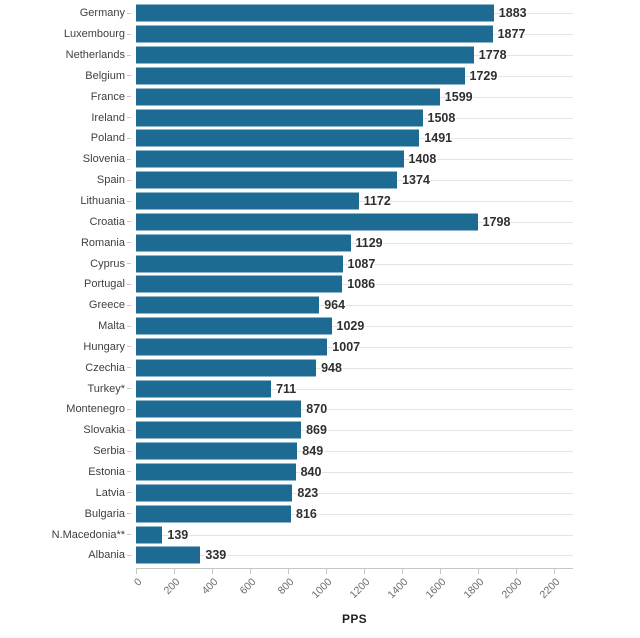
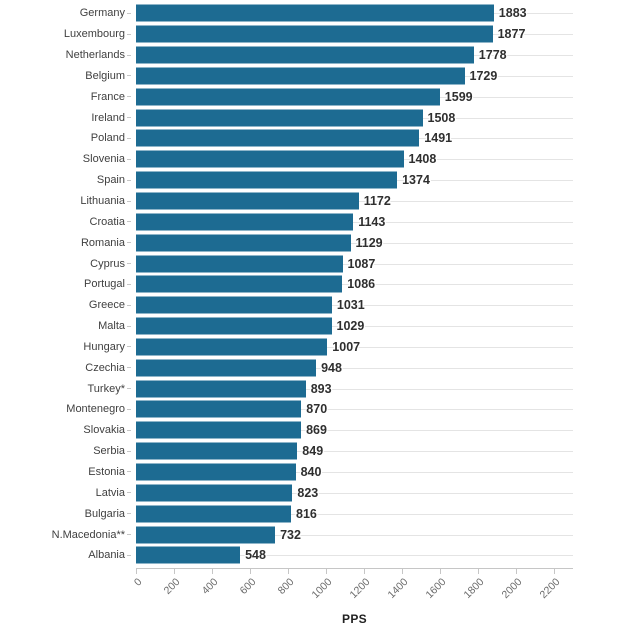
Croatia: 1798 -> 1143
Greece: 964 -> 1031
Turkey*: 711 -> 893
N.Macedonia**: 139 -> 732
Albania: 339 -> 548
